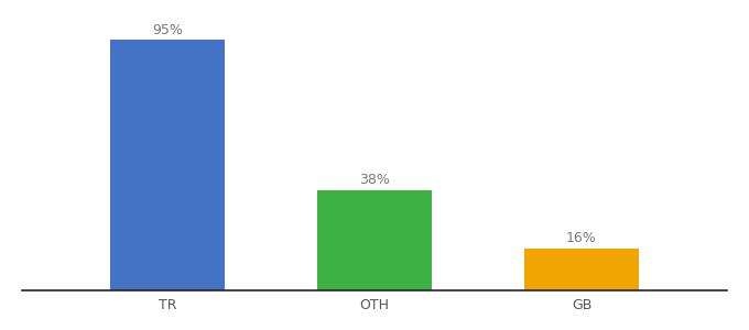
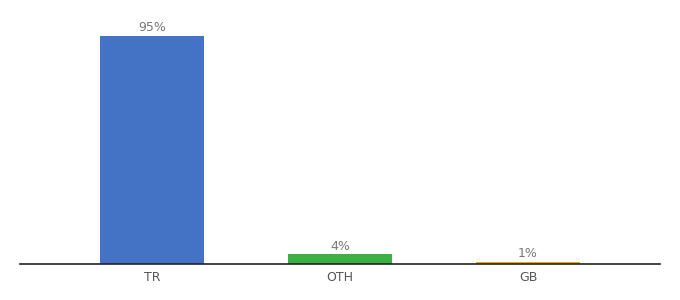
OTH: 38% -> 4%
GB: 16% -> 1%
